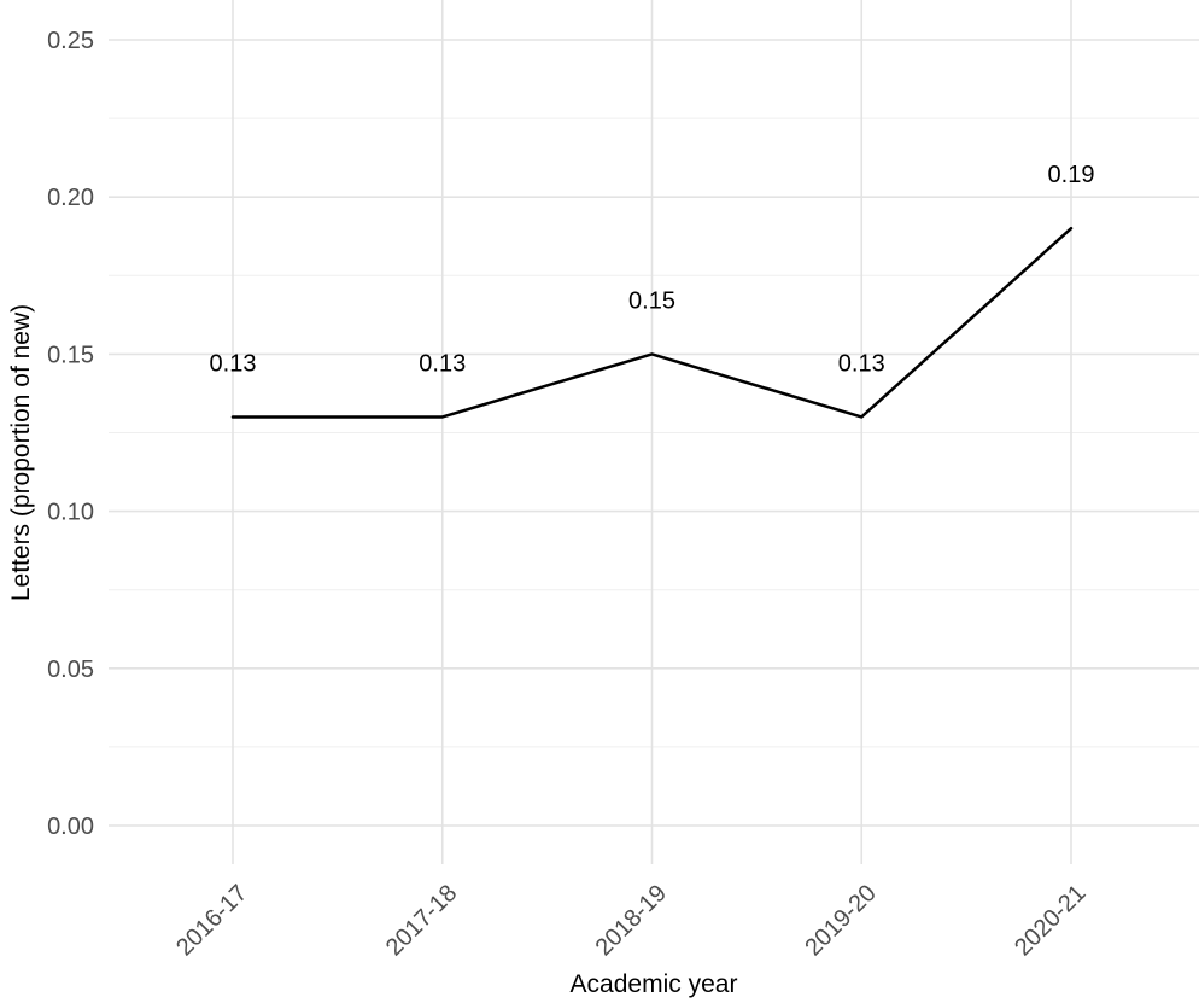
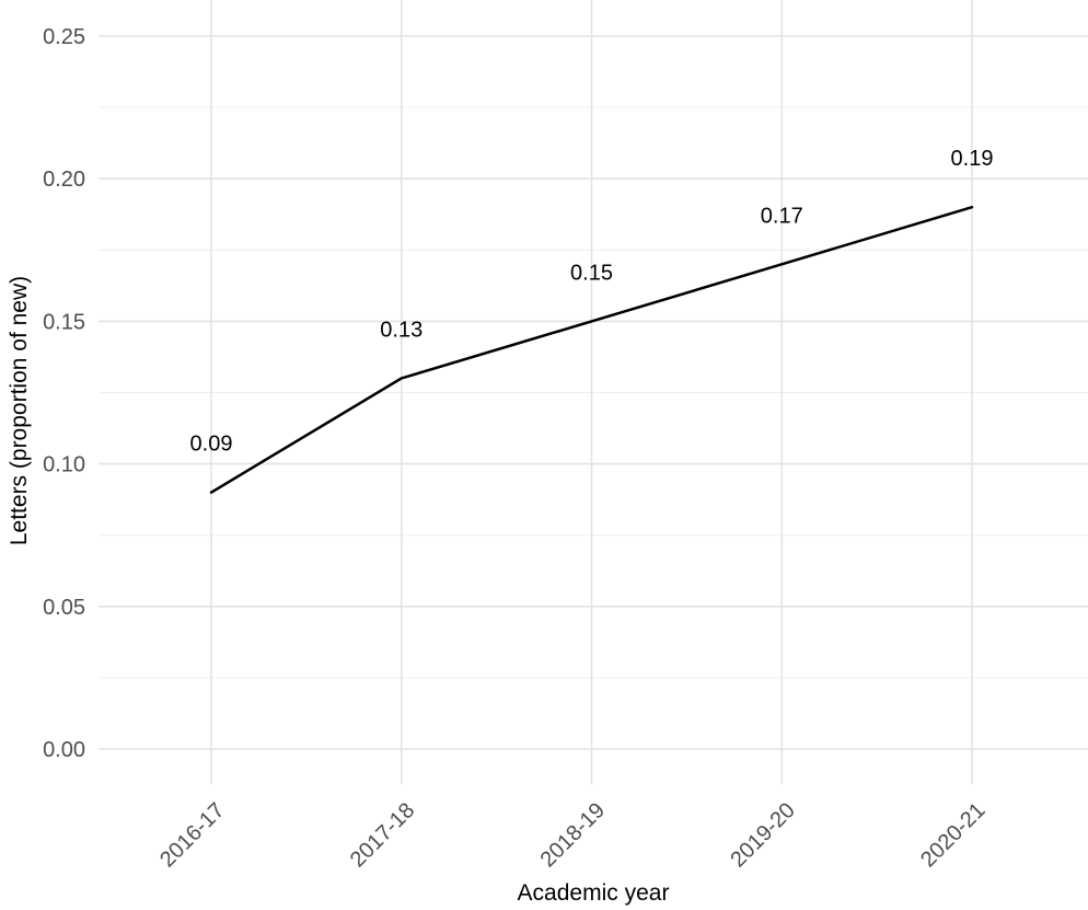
2016-17: 0.13 -> 0.09
2019-20: 0.13 -> 0.17
